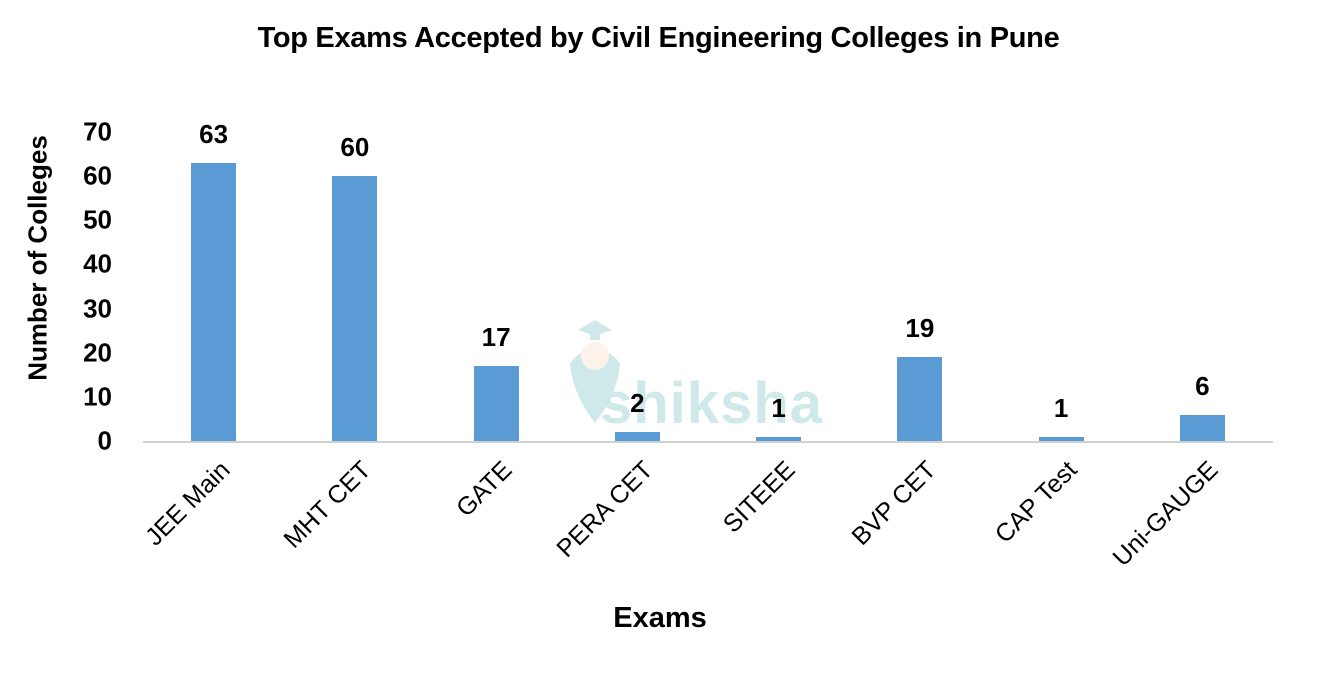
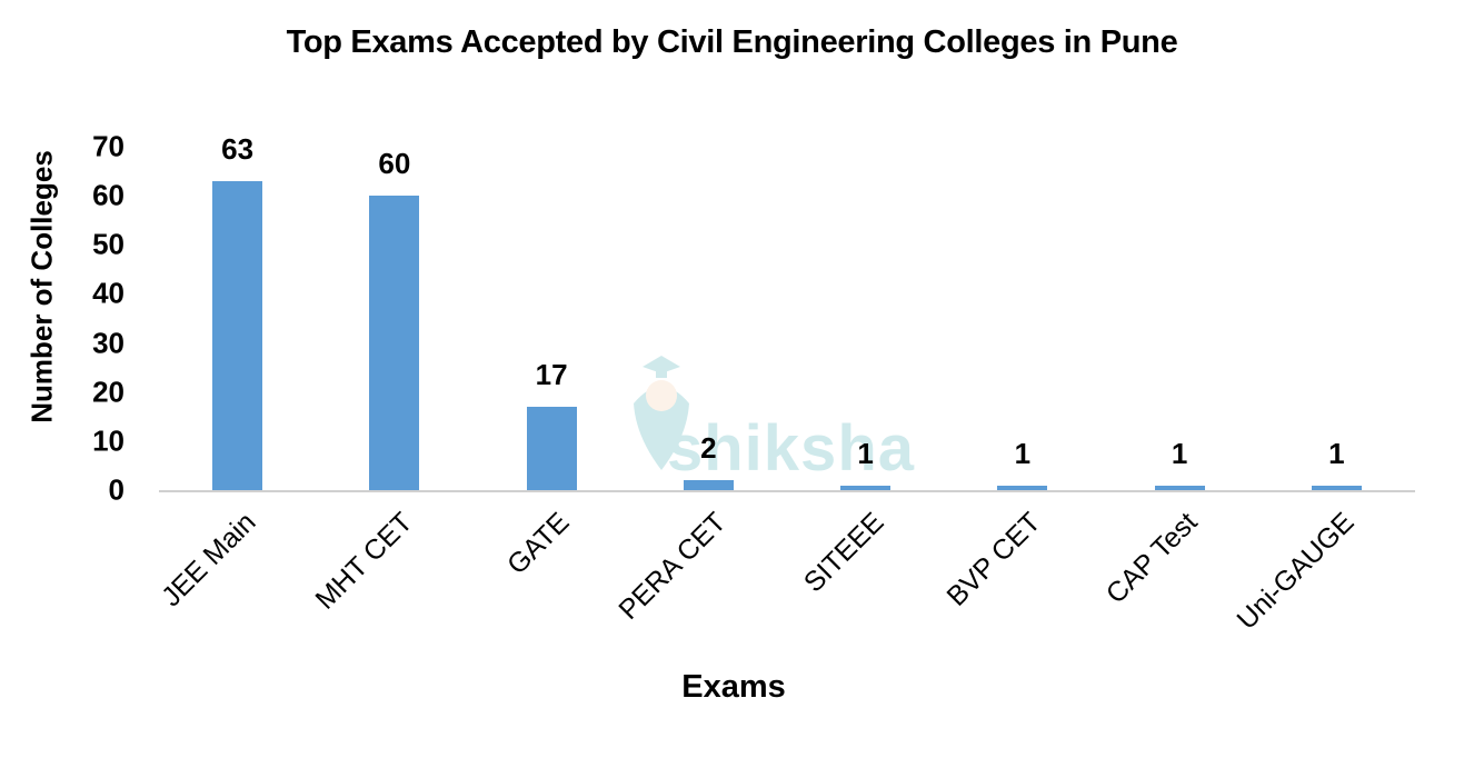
BVP CET: 19 -> 1
Uni-GAUGE: 6 -> 1
